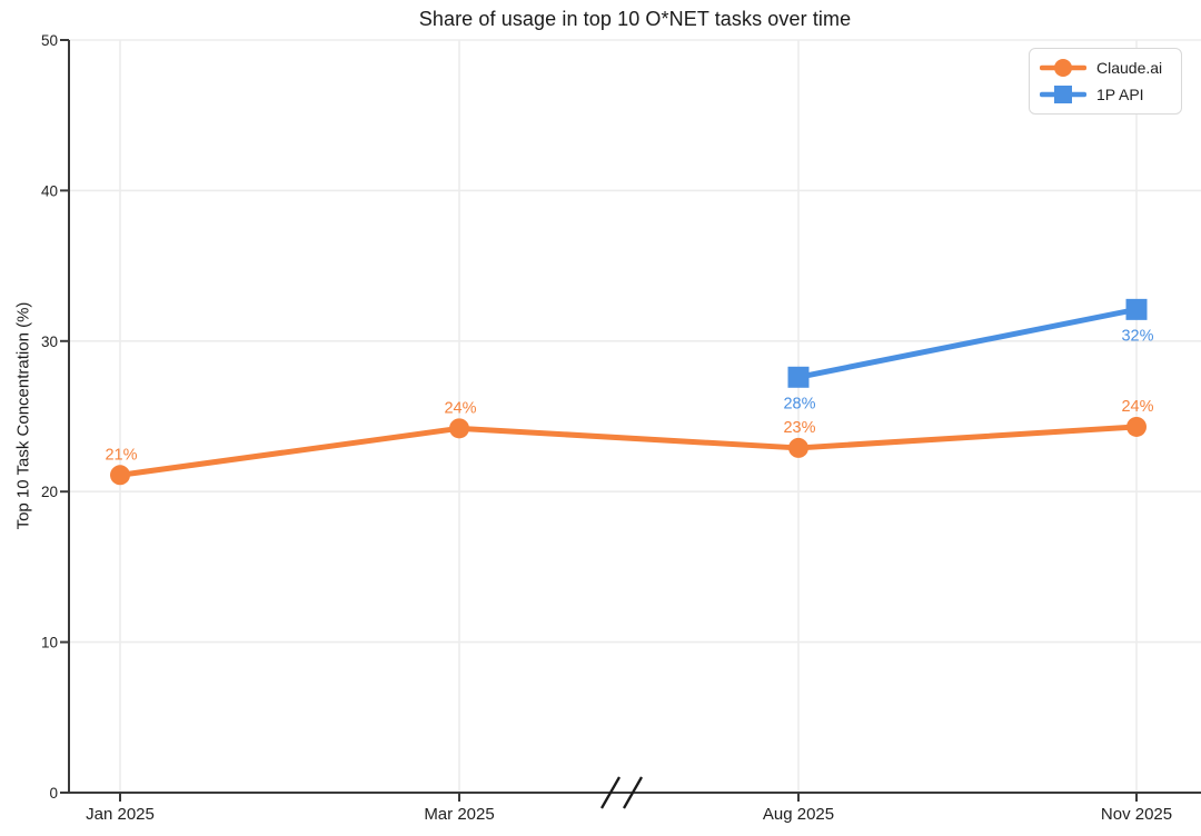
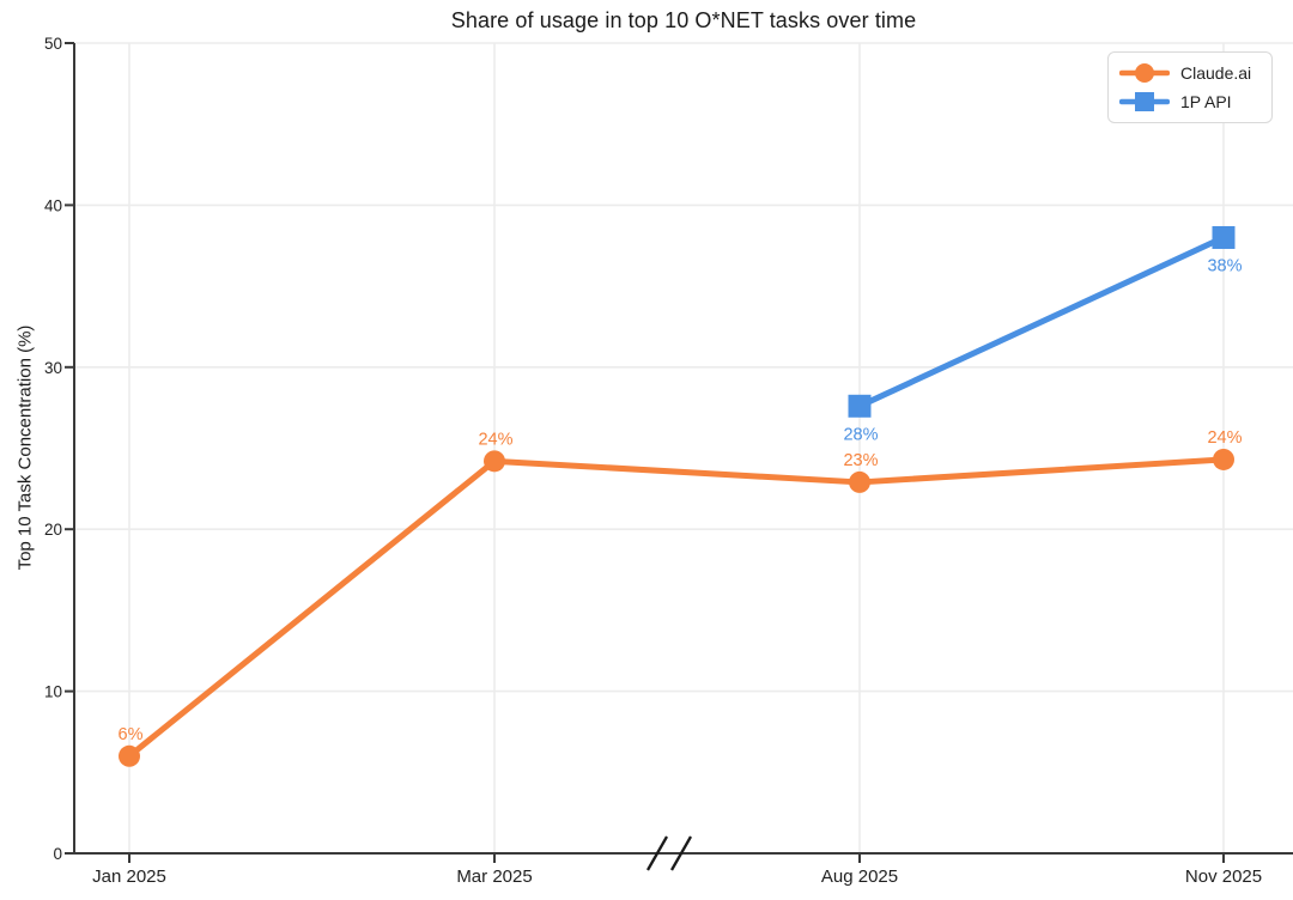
Claude.ai/Jan 2025: 21% -> 6%
1P API/Nov 2025: 32% -> 38%
